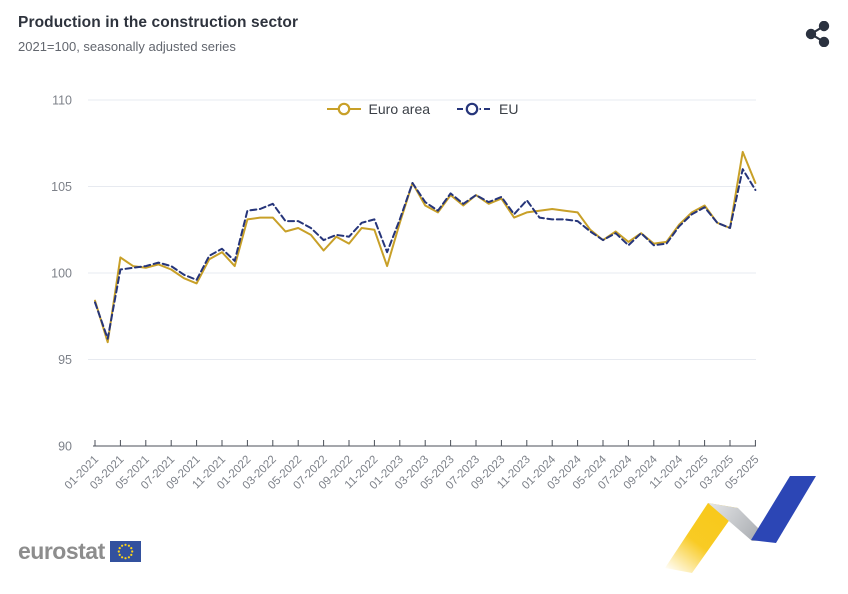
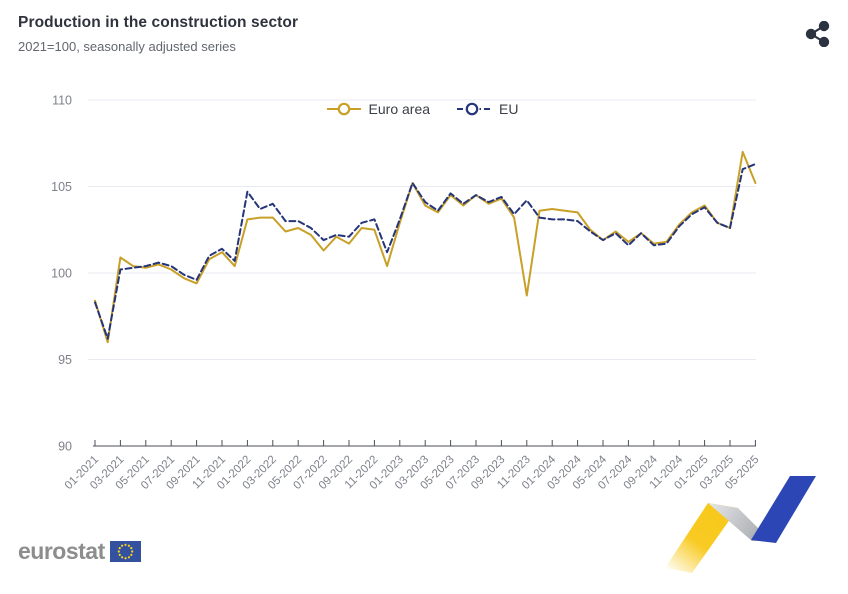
EU/01-2022: 103.6 -> 104.7
Euro area/11-2023: 103.5 -> 98.7
EU/05-2025: 104.8 -> 106.3
